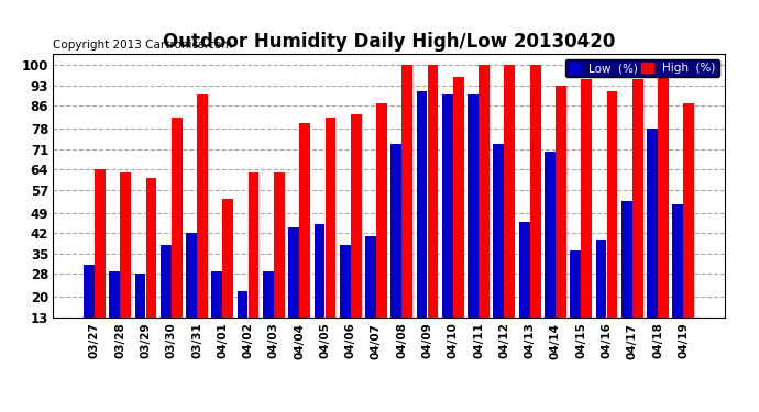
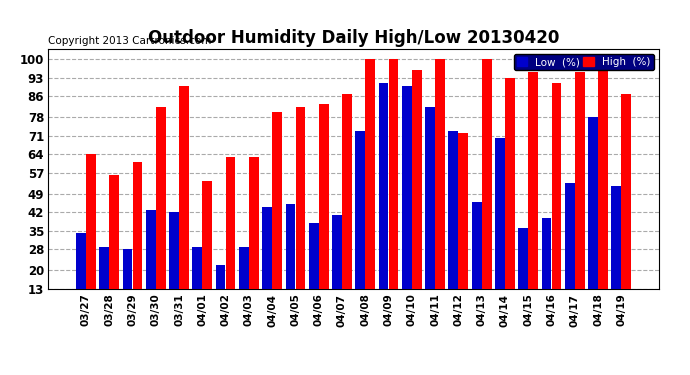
Low (%)/03/27: 31 -> 34
High (%)/03/28: 63 -> 56
Low (%)/03/30: 38 -> 43
Low (%)/04/11: 90 -> 82
High (%)/04/12: 100 -> 72
